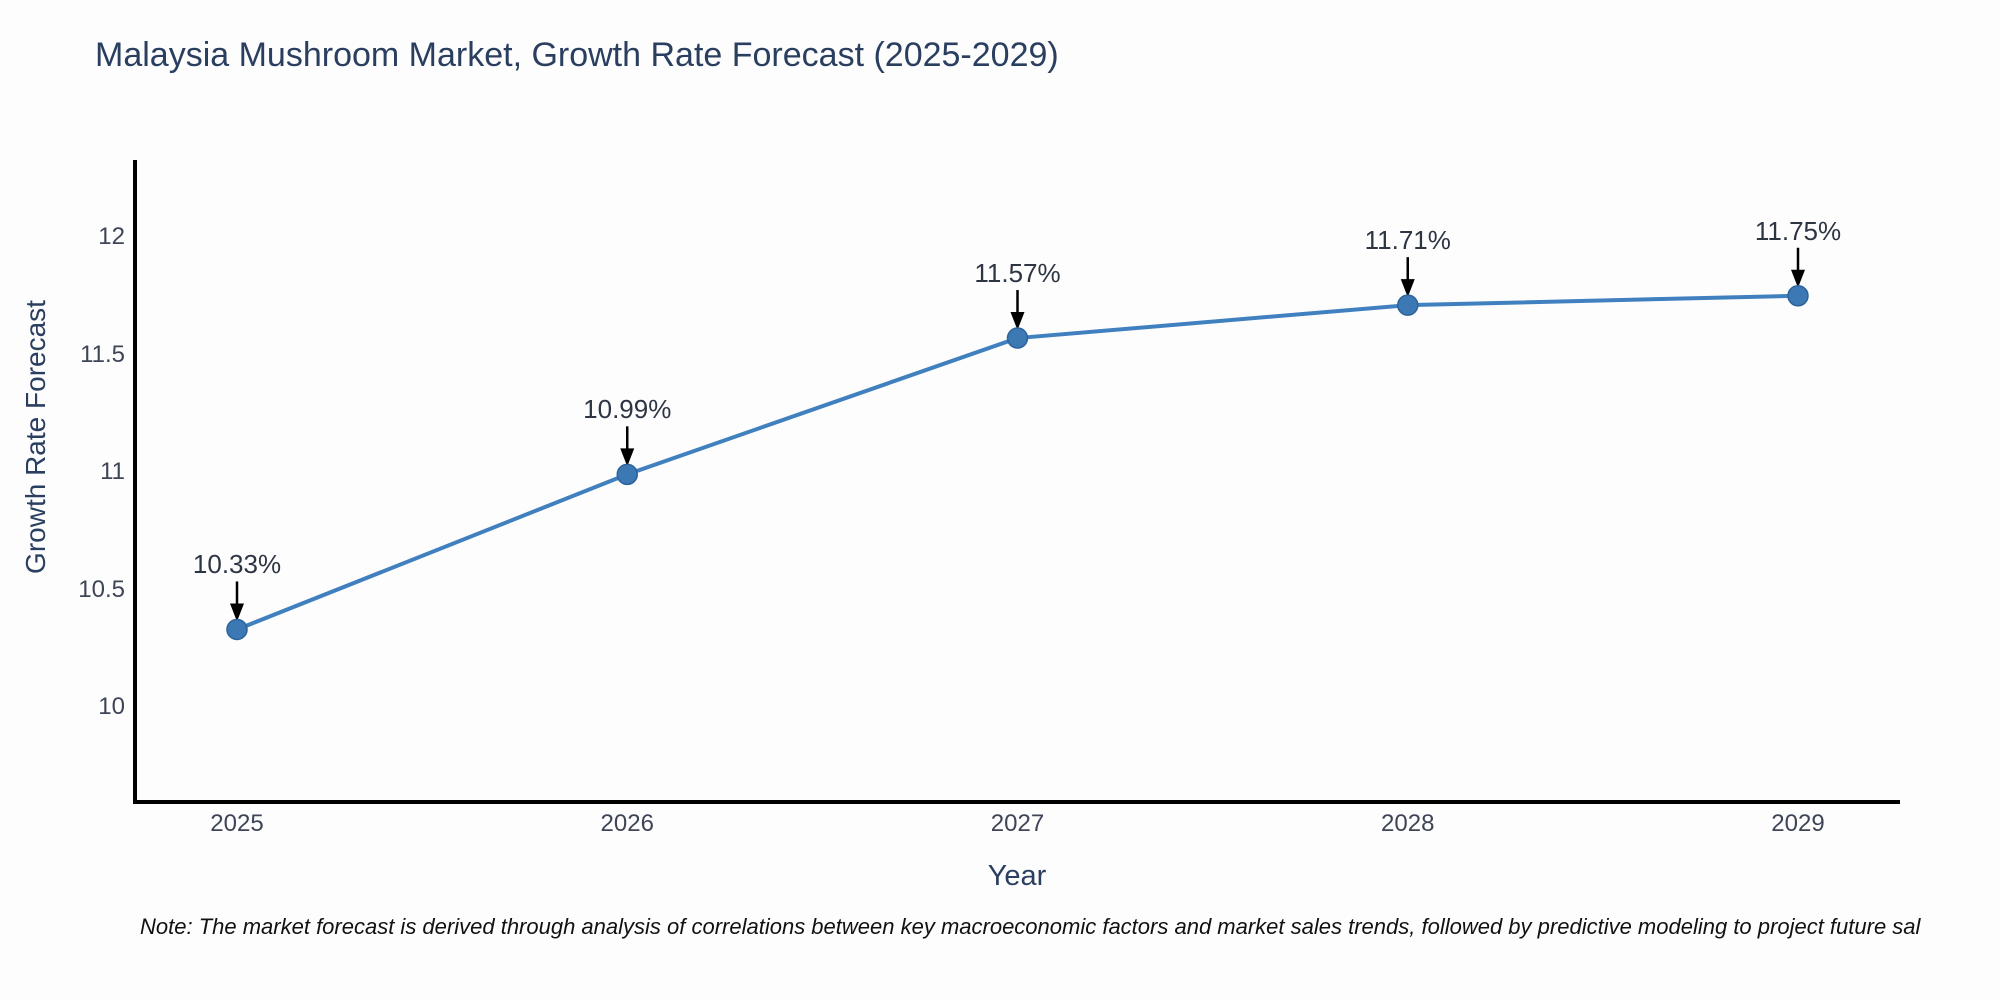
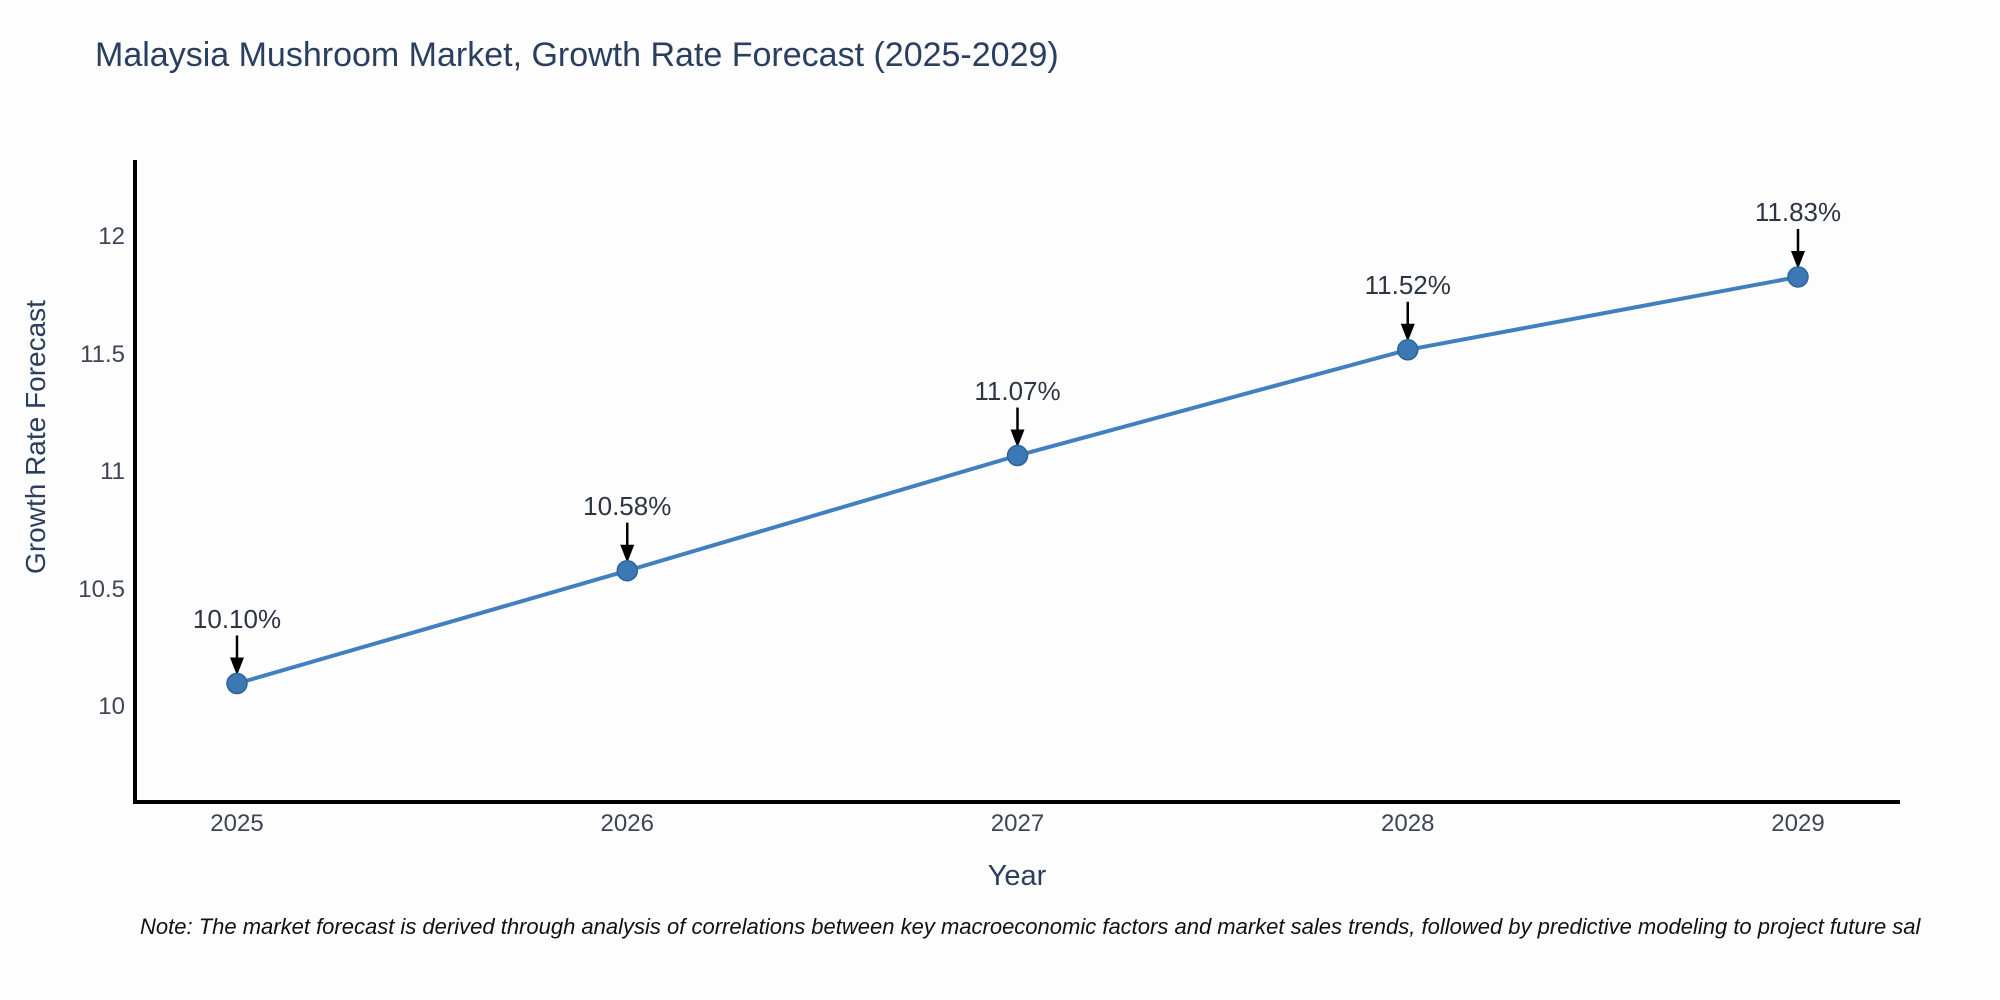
2025: 10.33% -> 10.10%
2026: 10.99% -> 10.58%
2027: 11.57% -> 11.07%
2028: 11.71% -> 11.52%
2029: 11.75% -> 11.83%
